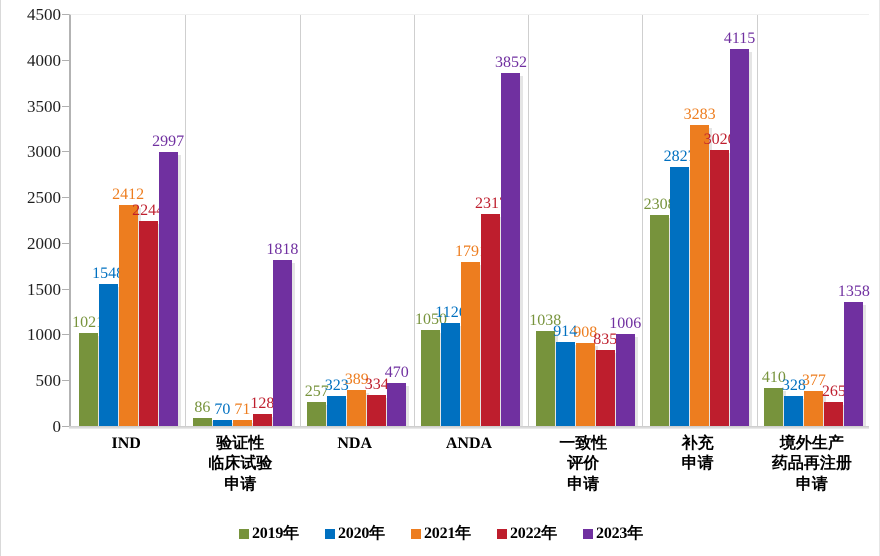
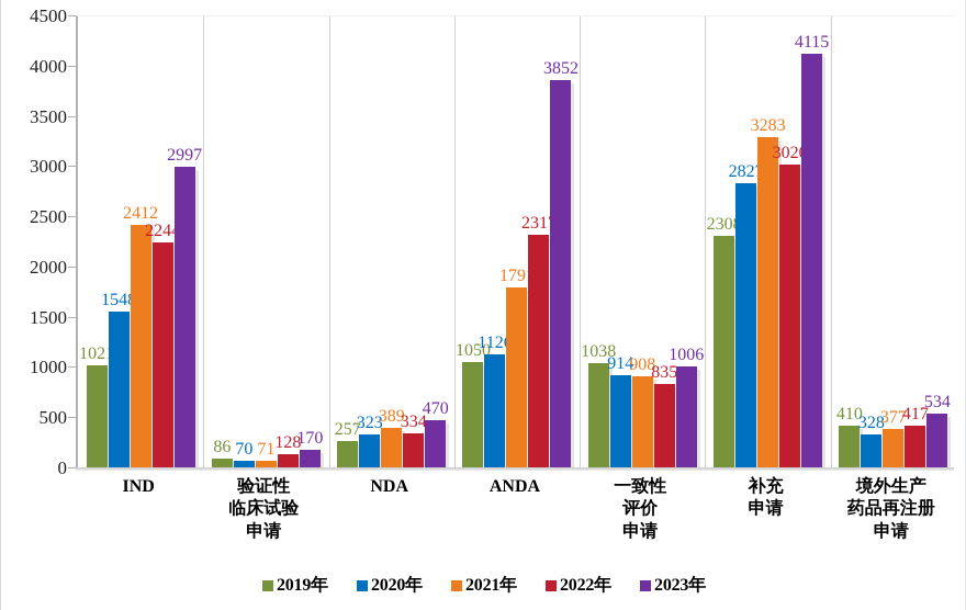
2023年/验证性 临床试验 申请: 1818 -> 170
2022年/境外生产 药品再注册 申请: 265 -> 417
2023年/境外生产 药品再注册 申请: 1358 -> 534
